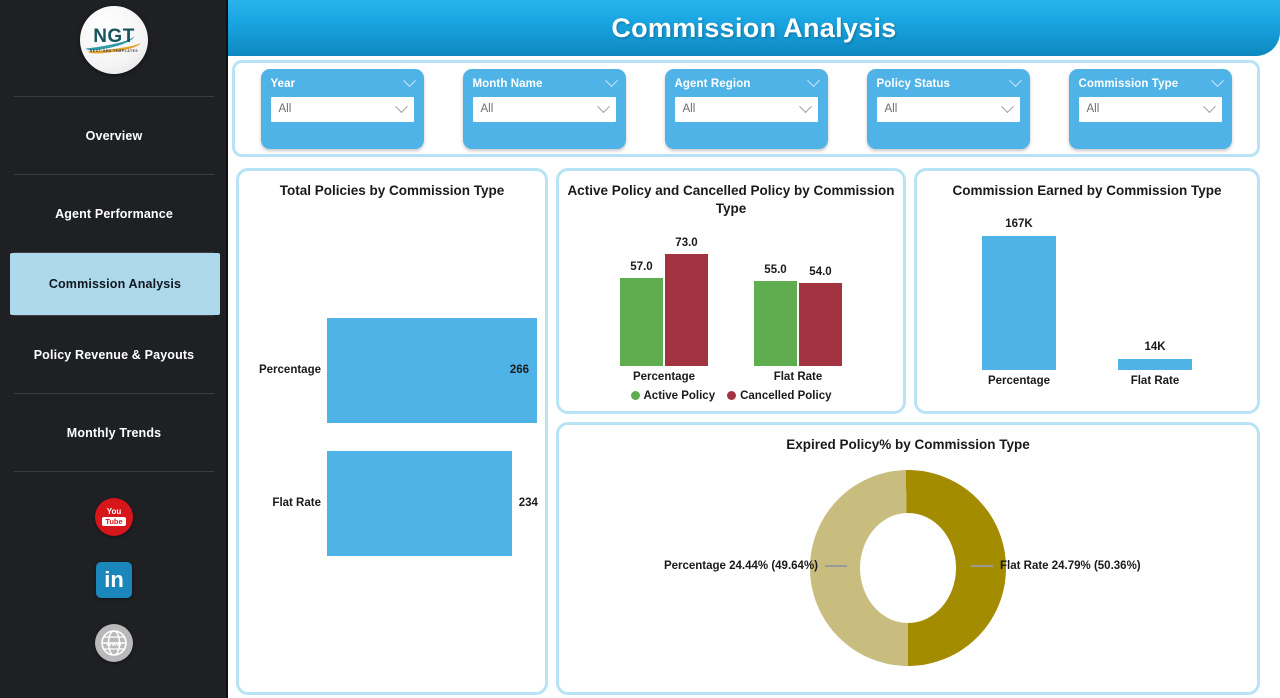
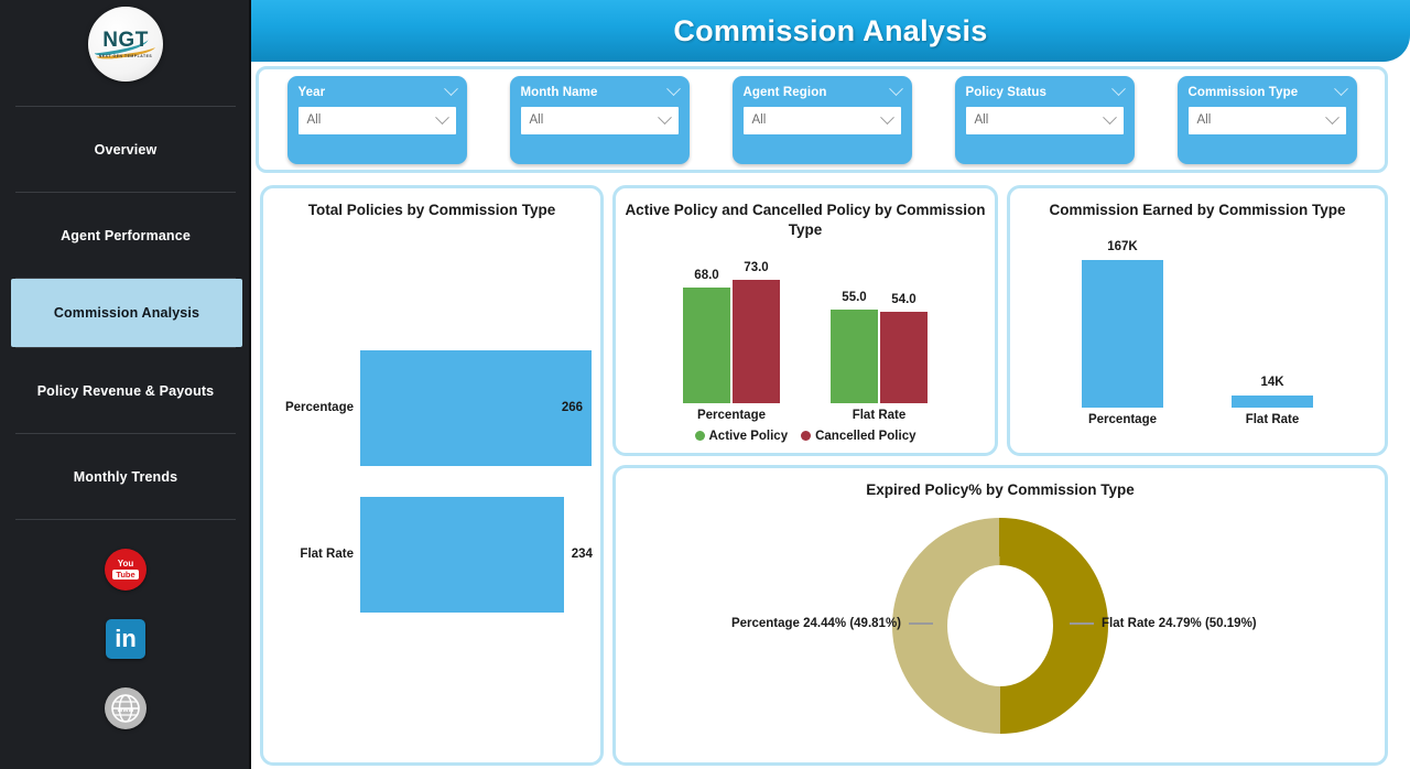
Active Policy and Cancelled Policy by Commission Type/Active Policy/Percentage: 57.0 -> 68.0
Expired Policy% by Commission Type/Percentage: 49.64% -> 49.81%
Expired Policy% by Commission Type/Flat Rate: 50.36% -> 50.19%
